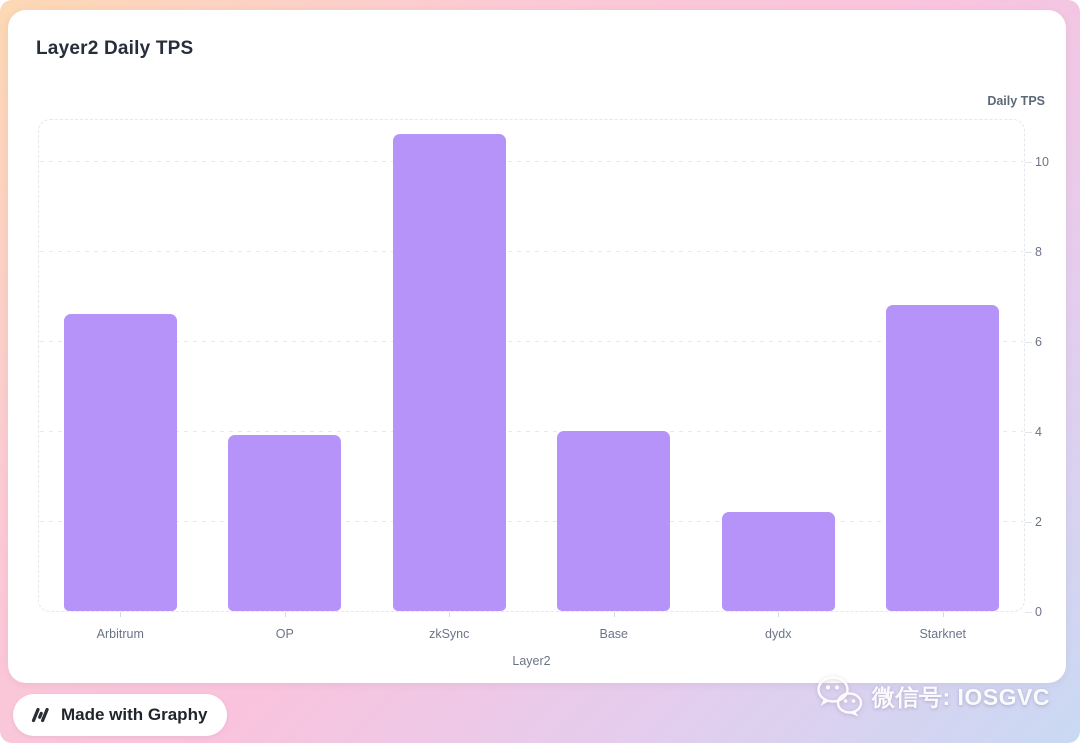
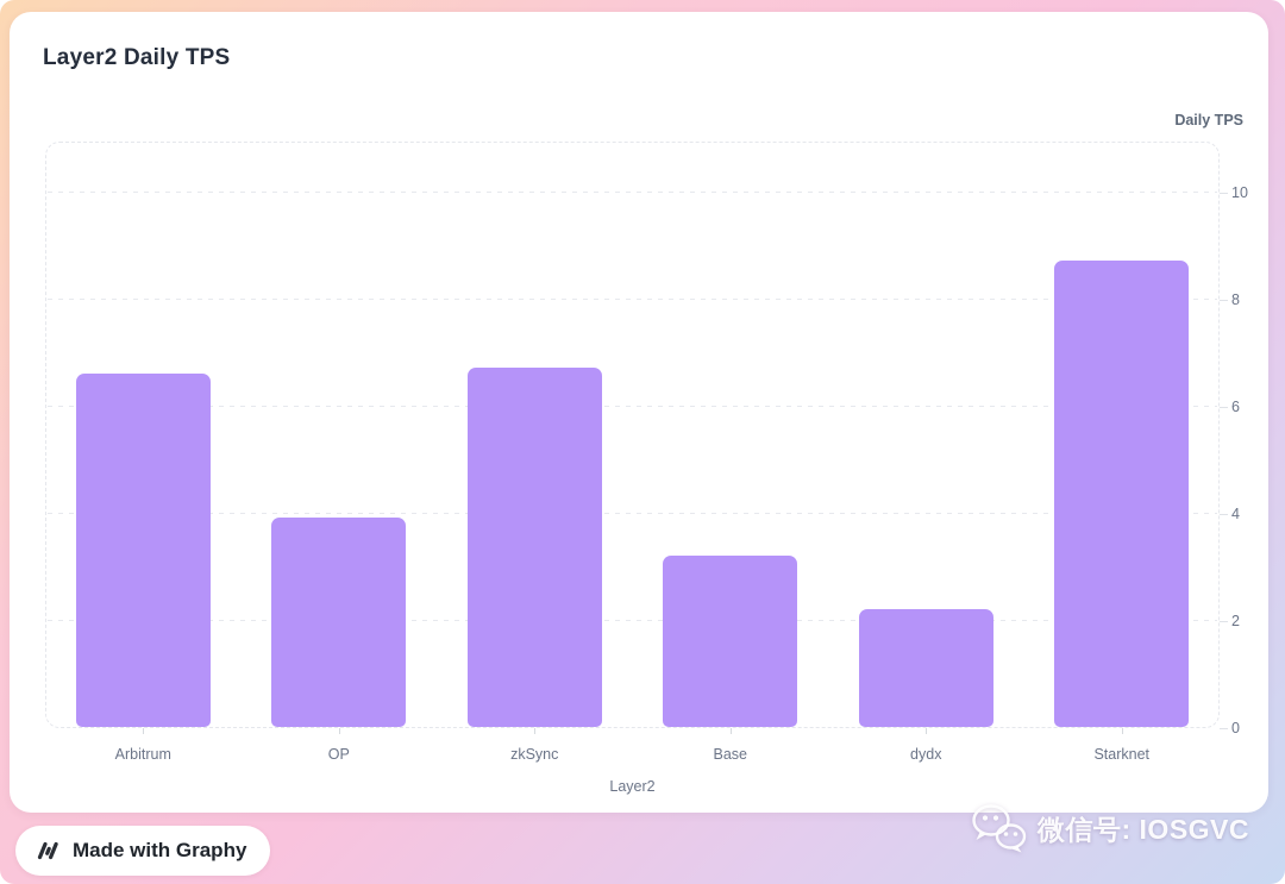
zkSync: 10.6 -> 6.7
Base: 4.0 -> 3.2
Starknet: 6.8 -> 8.7
